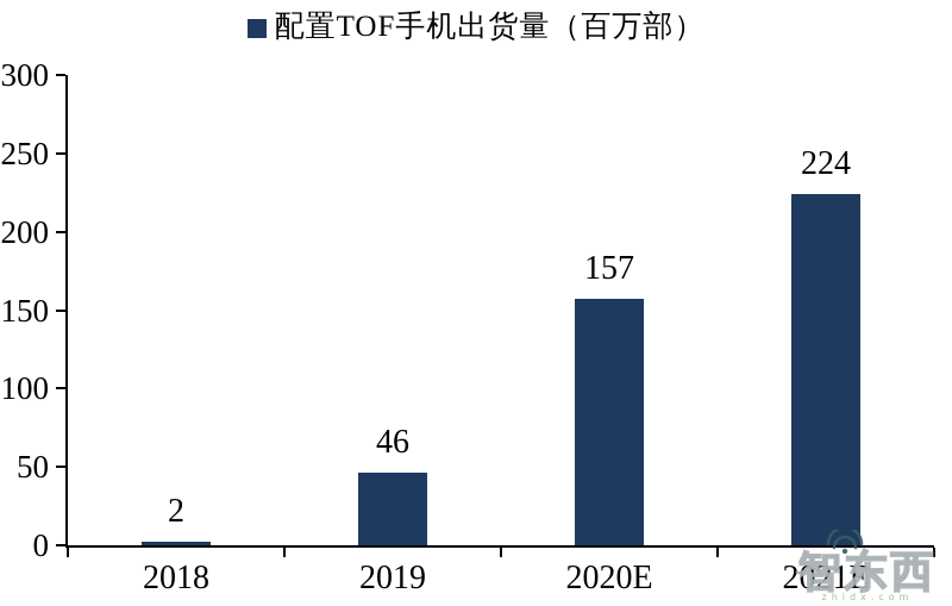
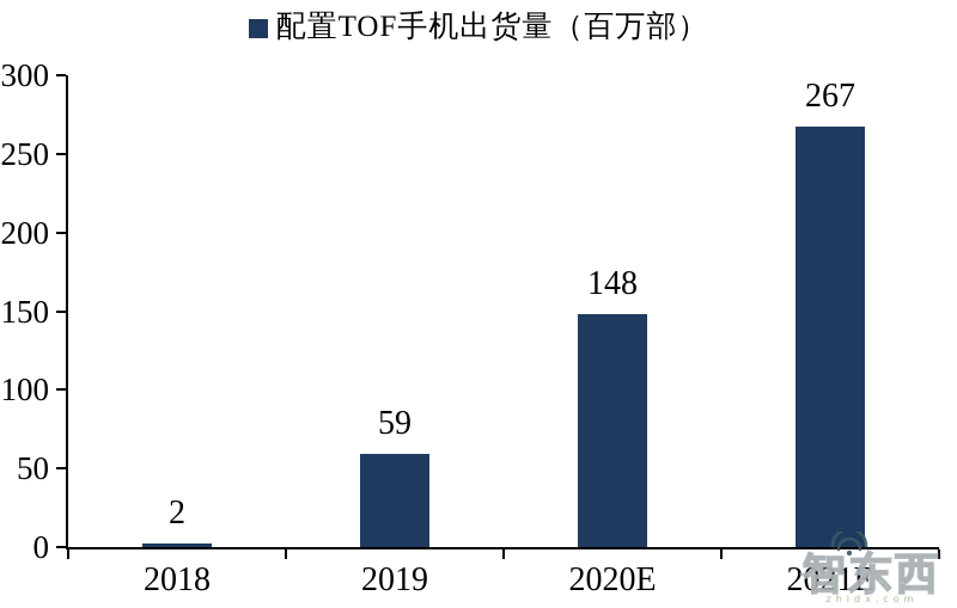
2019: 46 -> 59
2020E: 157 -> 148
2021E: 224 -> 267
